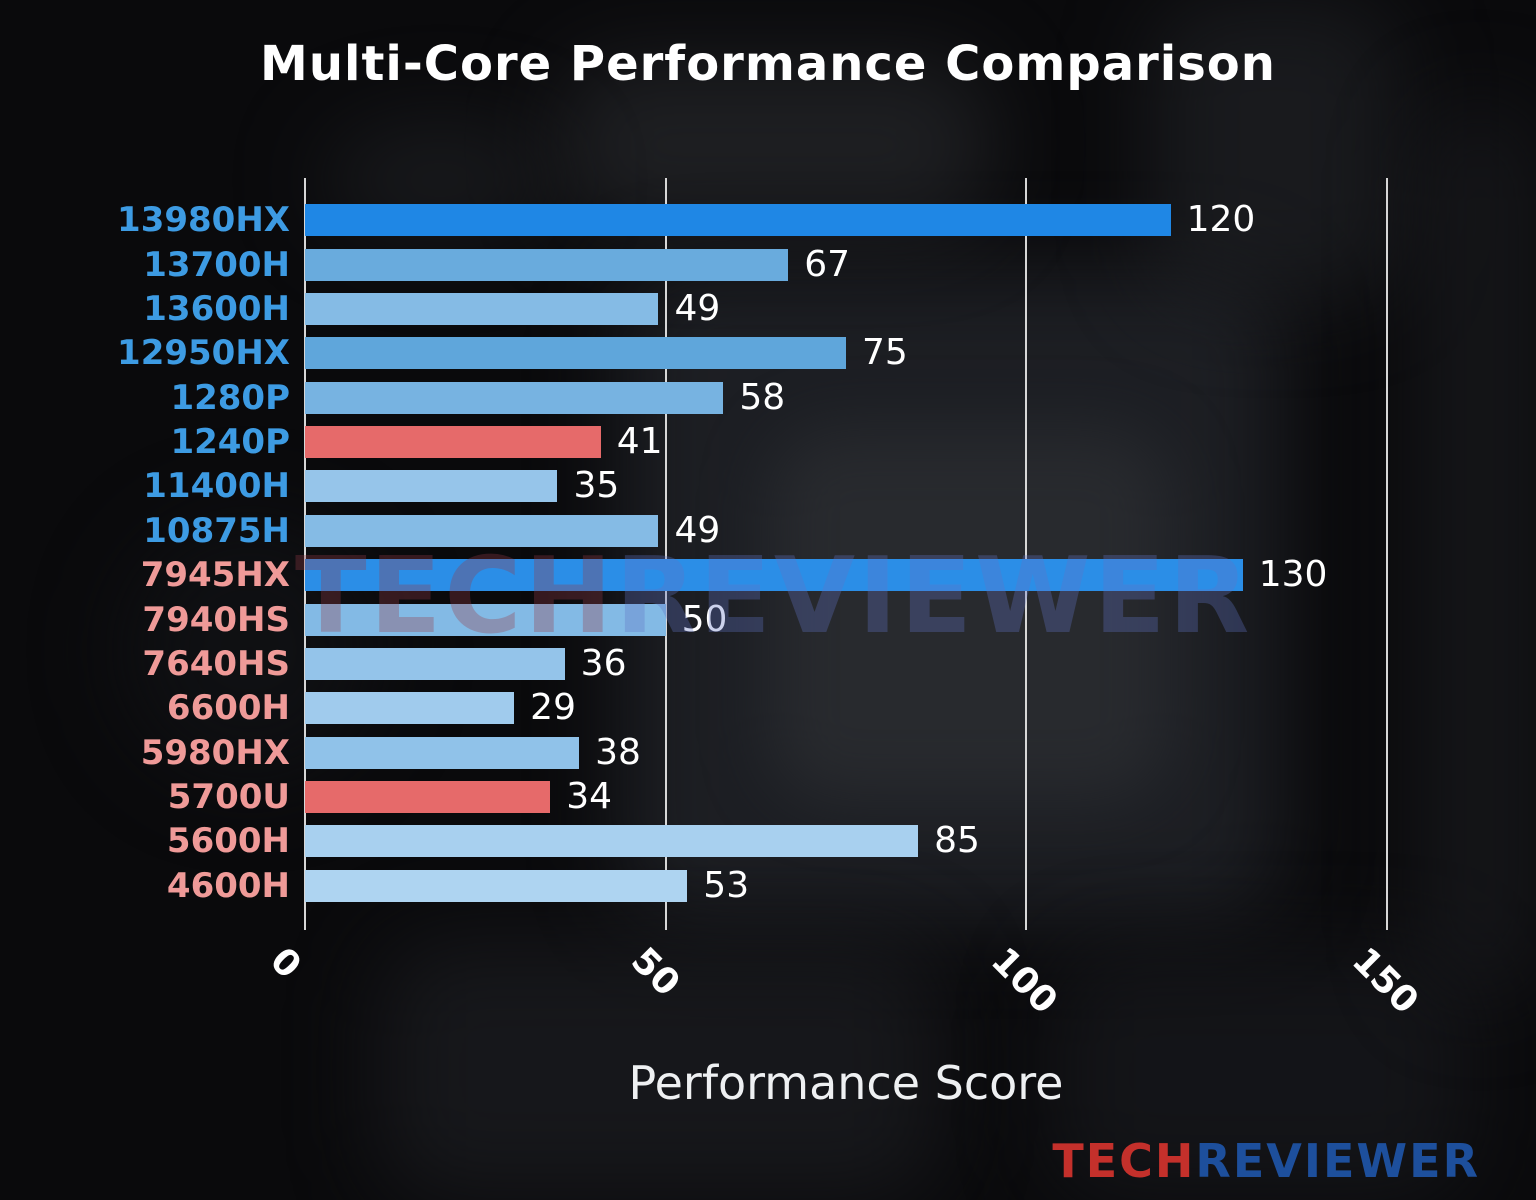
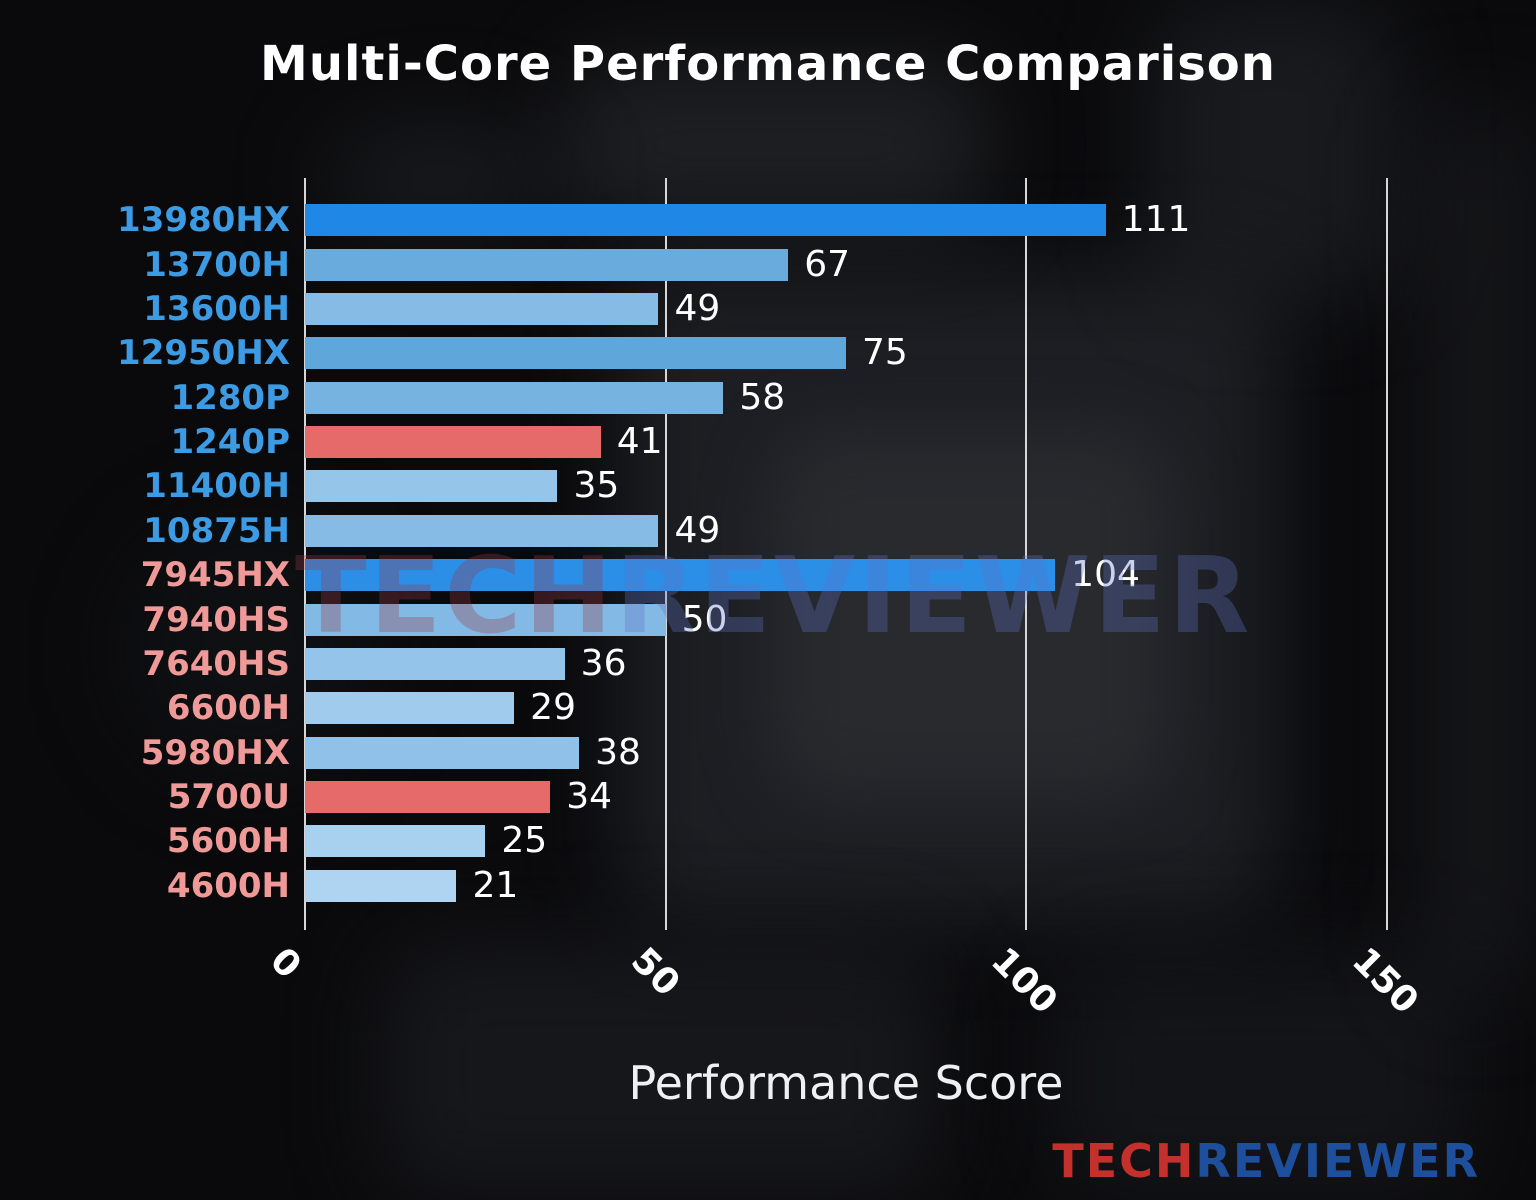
13980HX: 120 -> 111
7945HX: 130 -> 104
5600H: 85 -> 25
4600H: 53 -> 21
